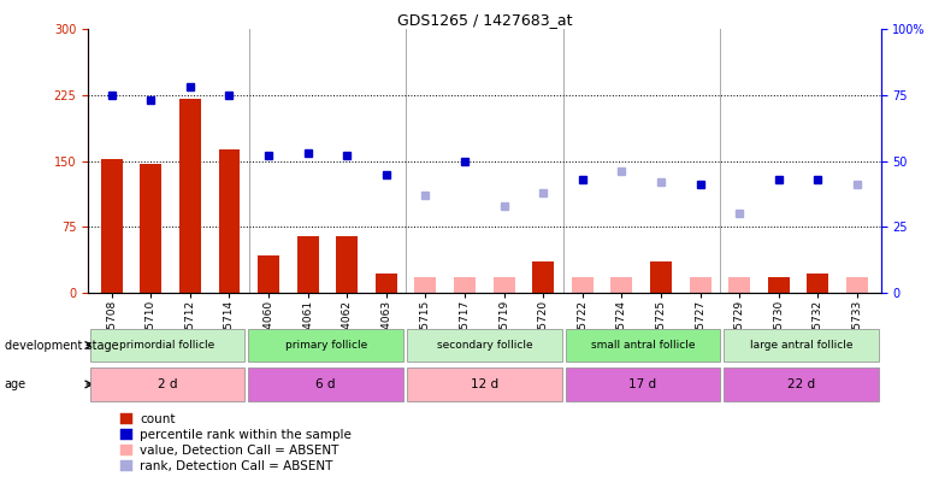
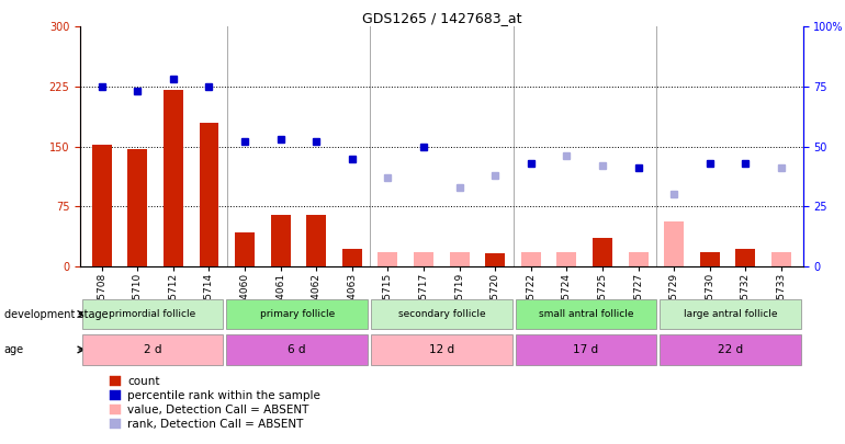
GSM75714: 163 -> 180
GSM75720: 35 -> 16
GSM75729: 18 -> 56
